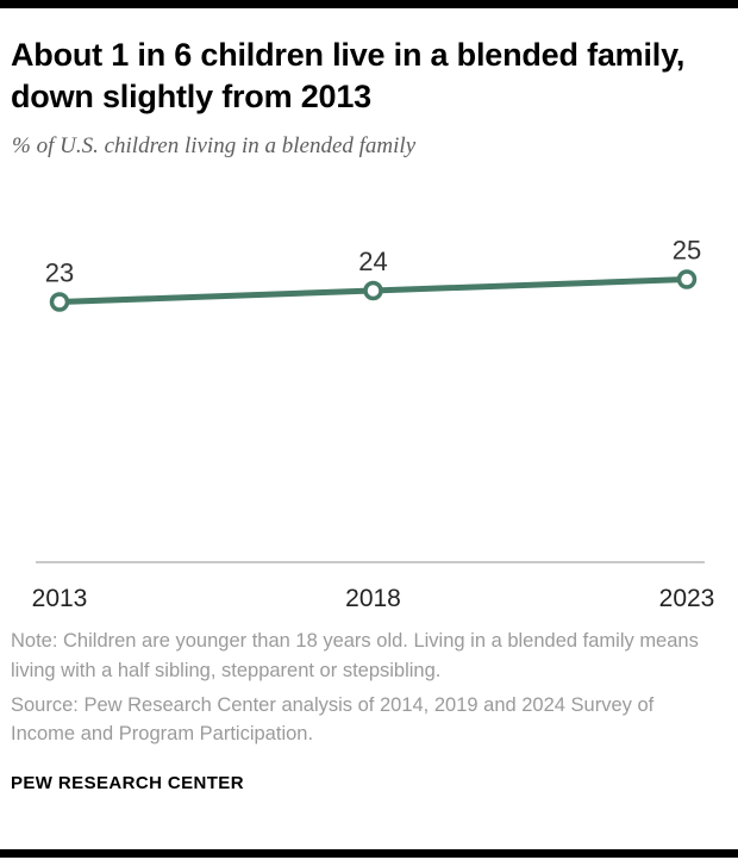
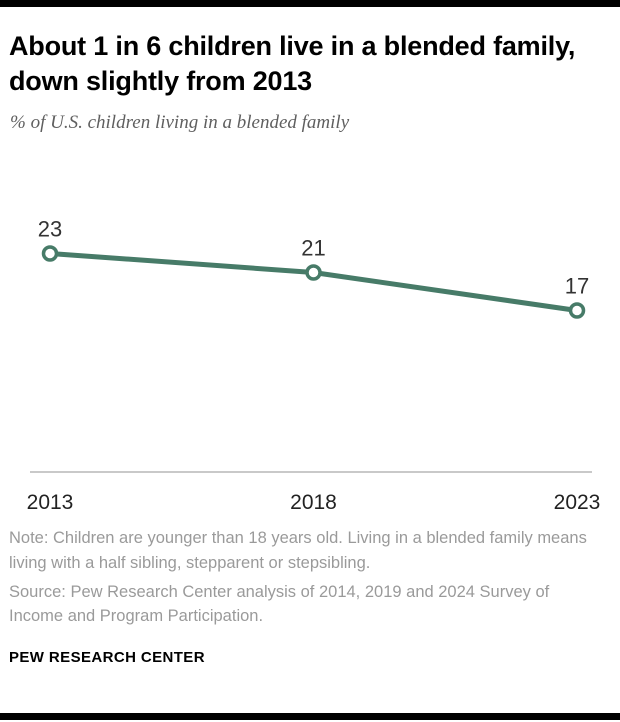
2018: 24 -> 21
2023: 25 -> 17
